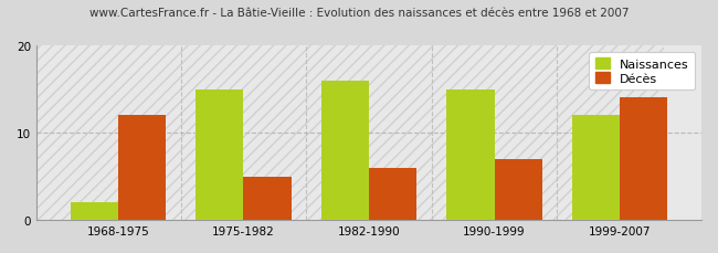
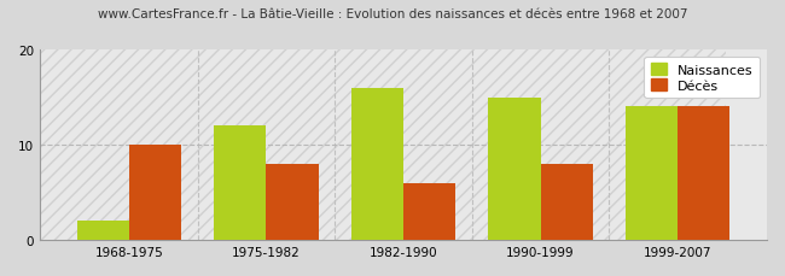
Décès/1968-1975: 12 -> 10
Naissances/1975-1982: 15 -> 12
Décès/1975-1982: 5 -> 8
Décès/1990-1999: 7 -> 8
Naissances/1999-2007: 12 -> 14
